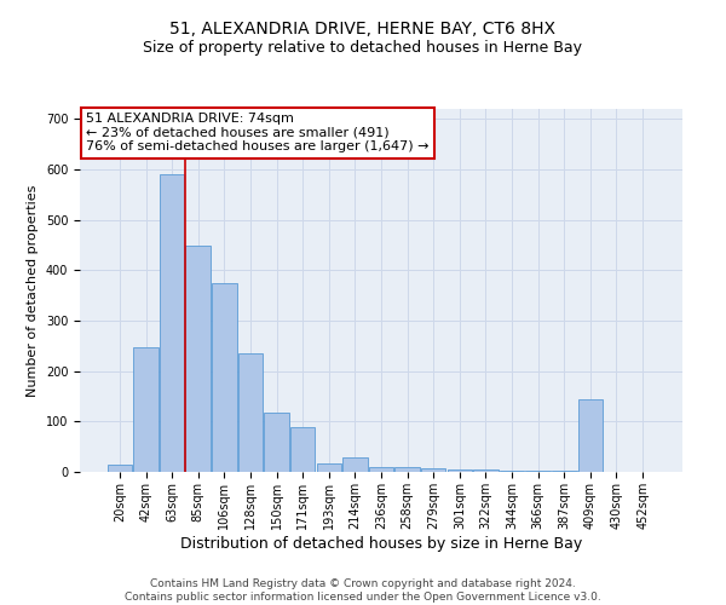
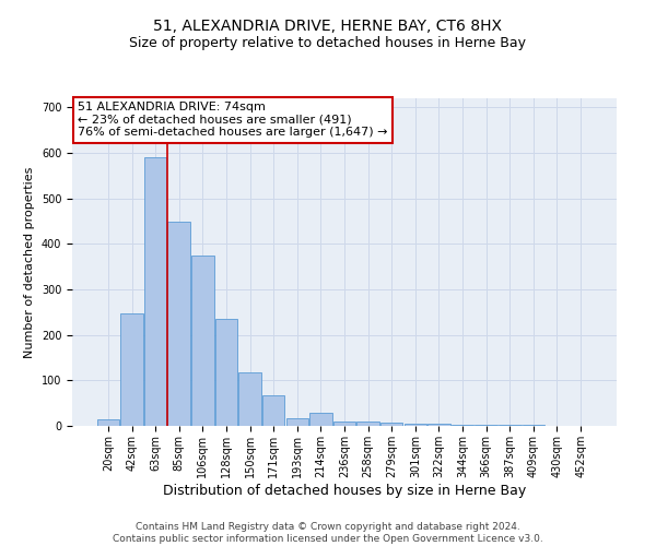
171sqm: 90 -> 68
409sqm: 145 -> 2
